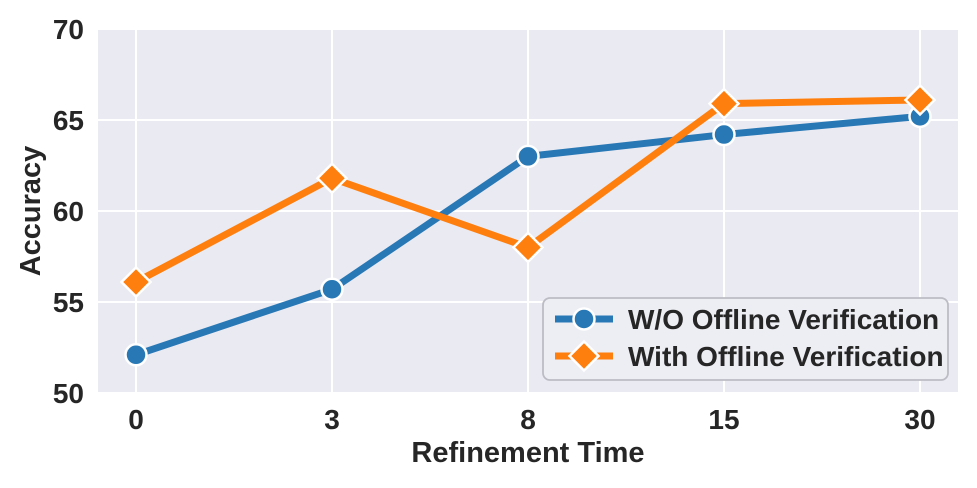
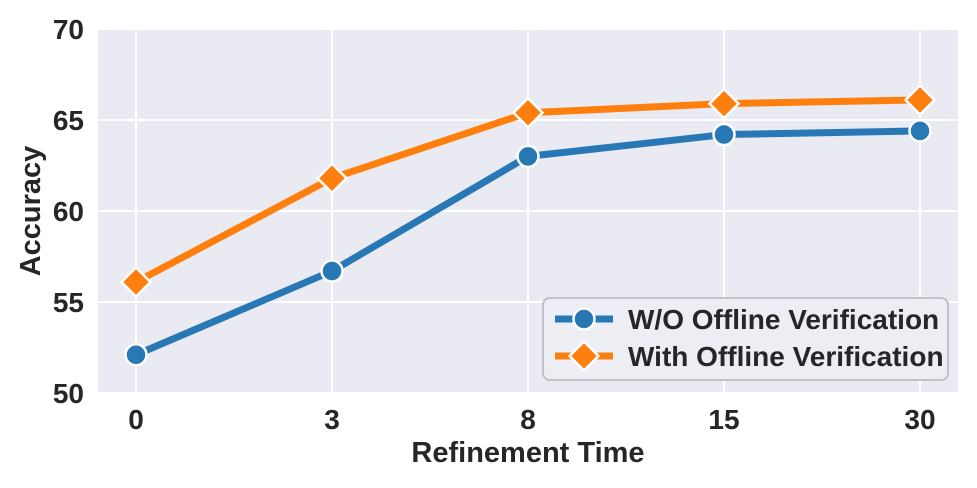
W/O Offline Verification/3: 55.7 -> 56.7
With Offline Verification/8: 58.0 -> 65.4
W/O Offline Verification/30: 65.2 -> 64.4
